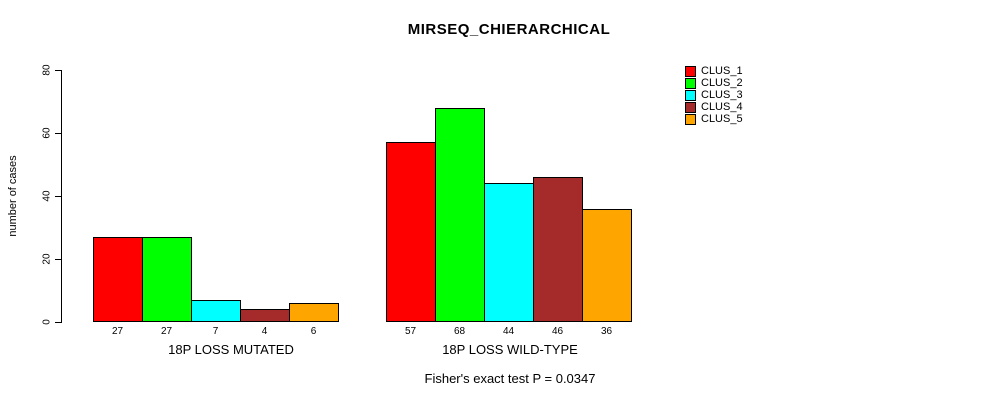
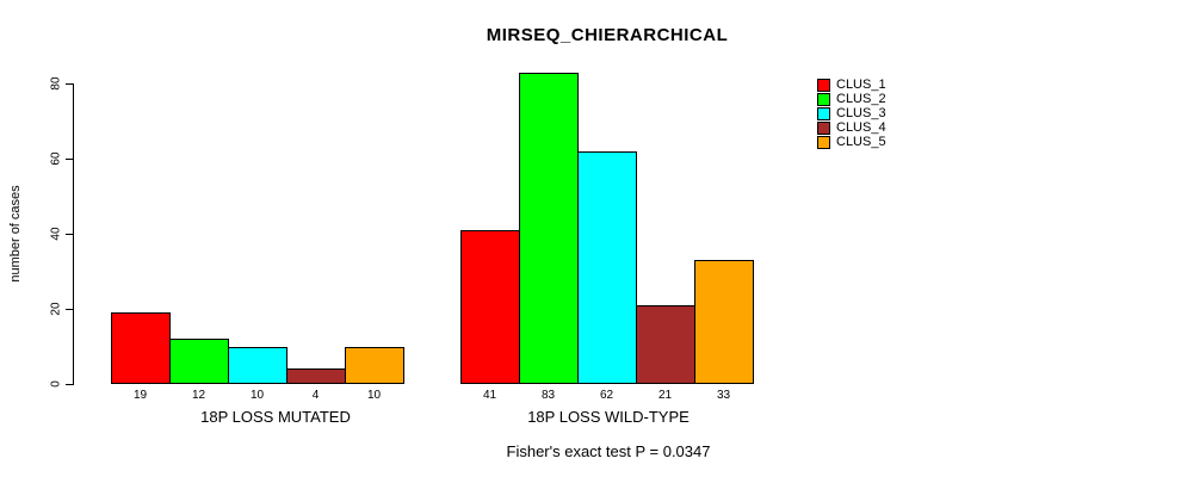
CLUS_1/18P LOSS MUTATED: 27 -> 19
CLUS_2/18P LOSS MUTATED: 27 -> 12
CLUS_3/18P LOSS MUTATED: 7 -> 10
CLUS_5/18P LOSS MUTATED: 6 -> 10
CLUS_1/18P LOSS WILD-TYPE: 57 -> 41
CLUS_2/18P LOSS WILD-TYPE: 68 -> 83
CLUS_3/18P LOSS WILD-TYPE: 44 -> 62
CLUS_4/18P LOSS WILD-TYPE: 46 -> 21
CLUS_5/18P LOSS WILD-TYPE: 36 -> 33
